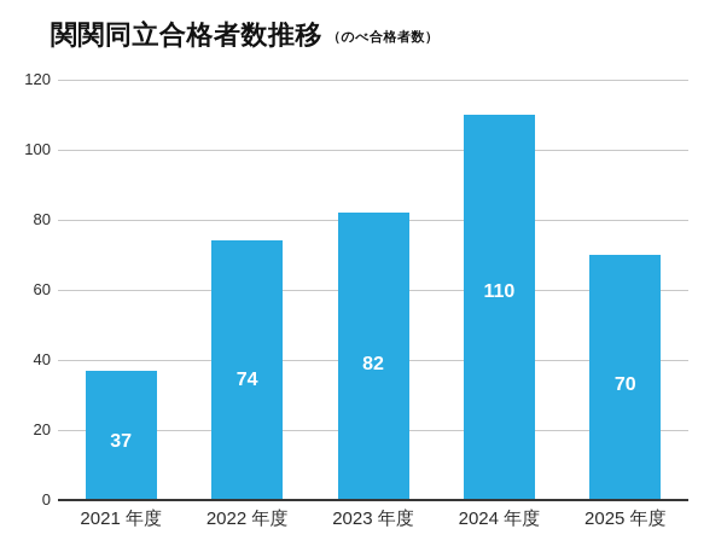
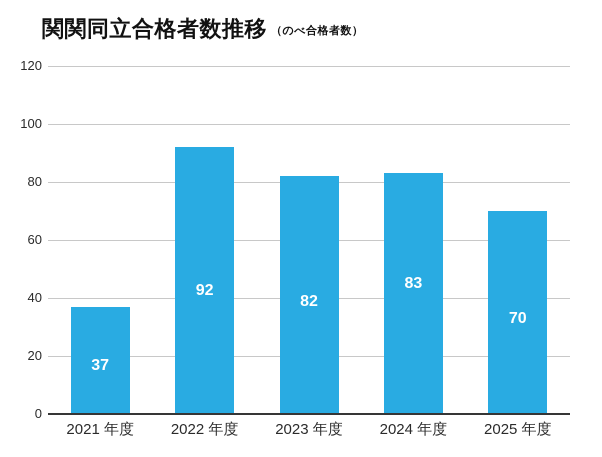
2022 年度: 74 -> 92
2024 年度: 110 -> 83
